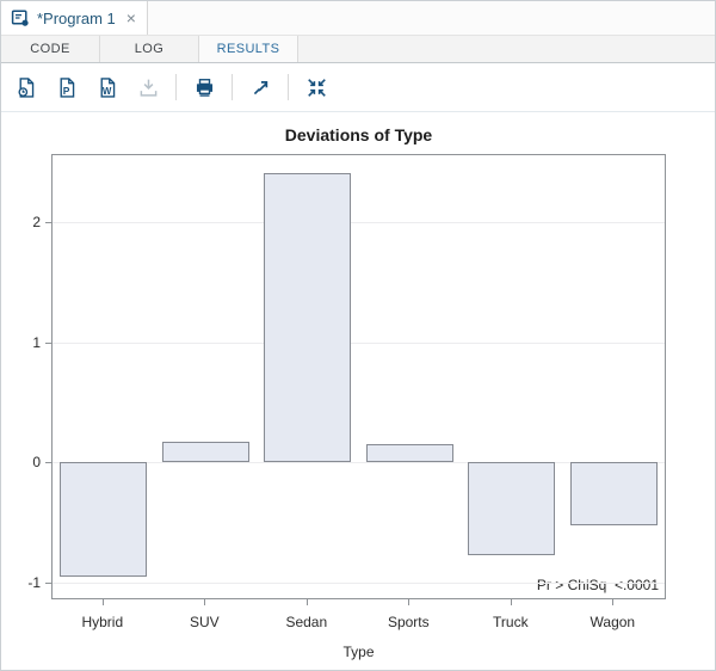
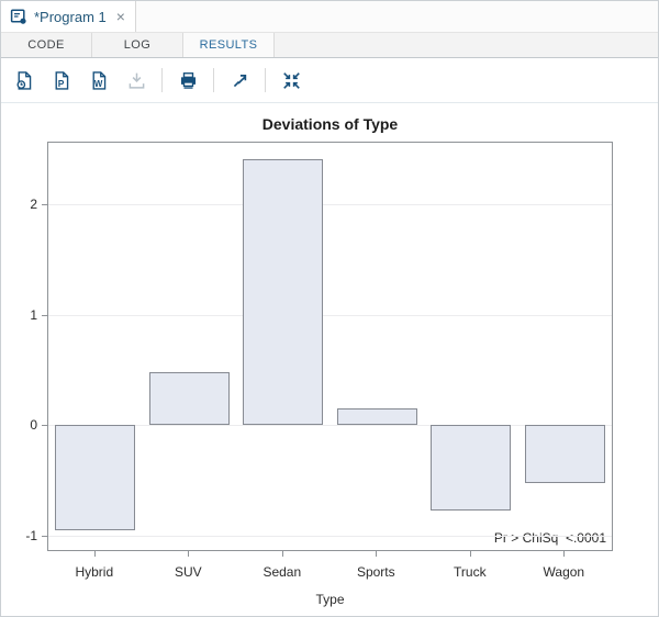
SUV: 0.17 -> 0.48
